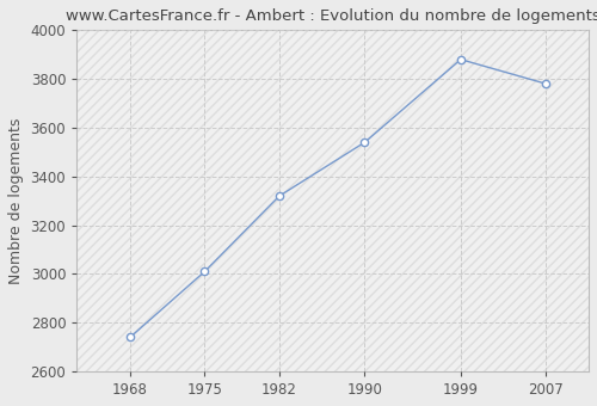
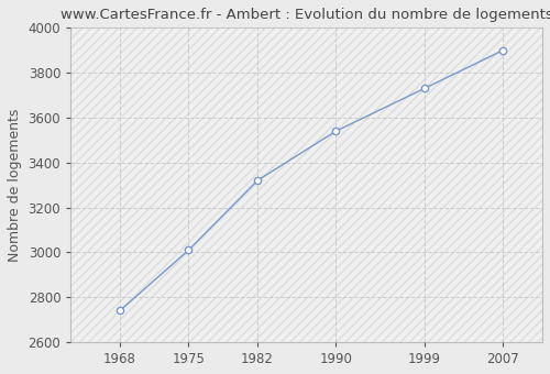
1999: 3880 -> 3730
2007: 3780 -> 3900
